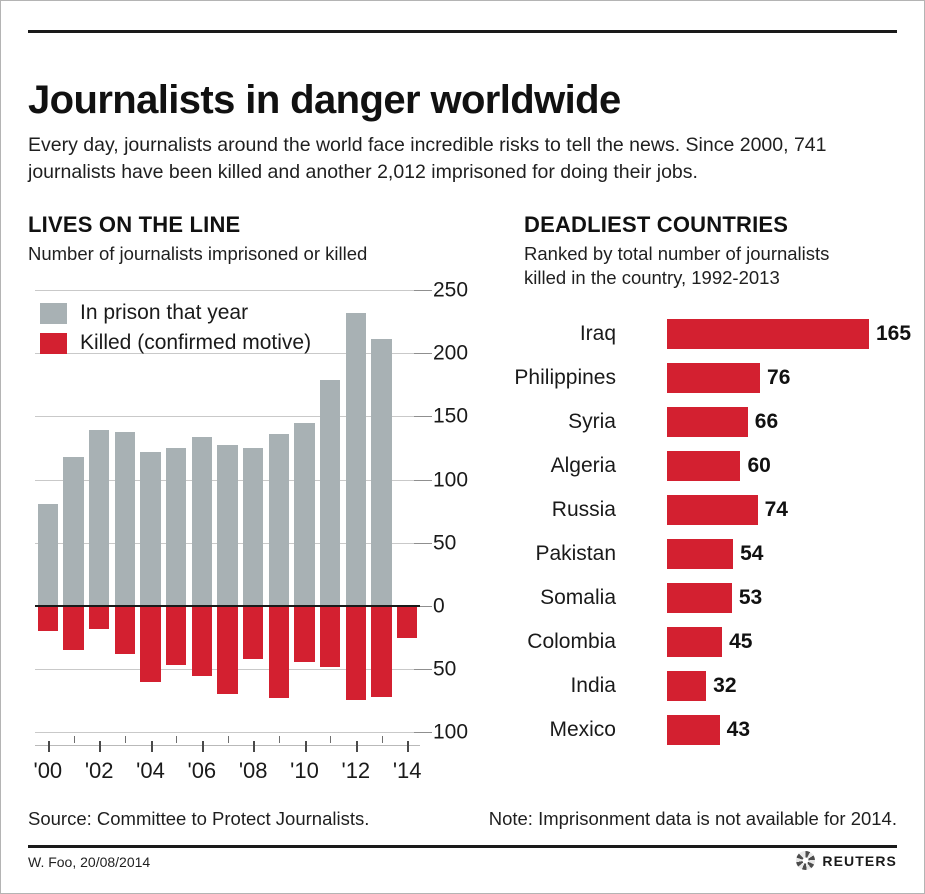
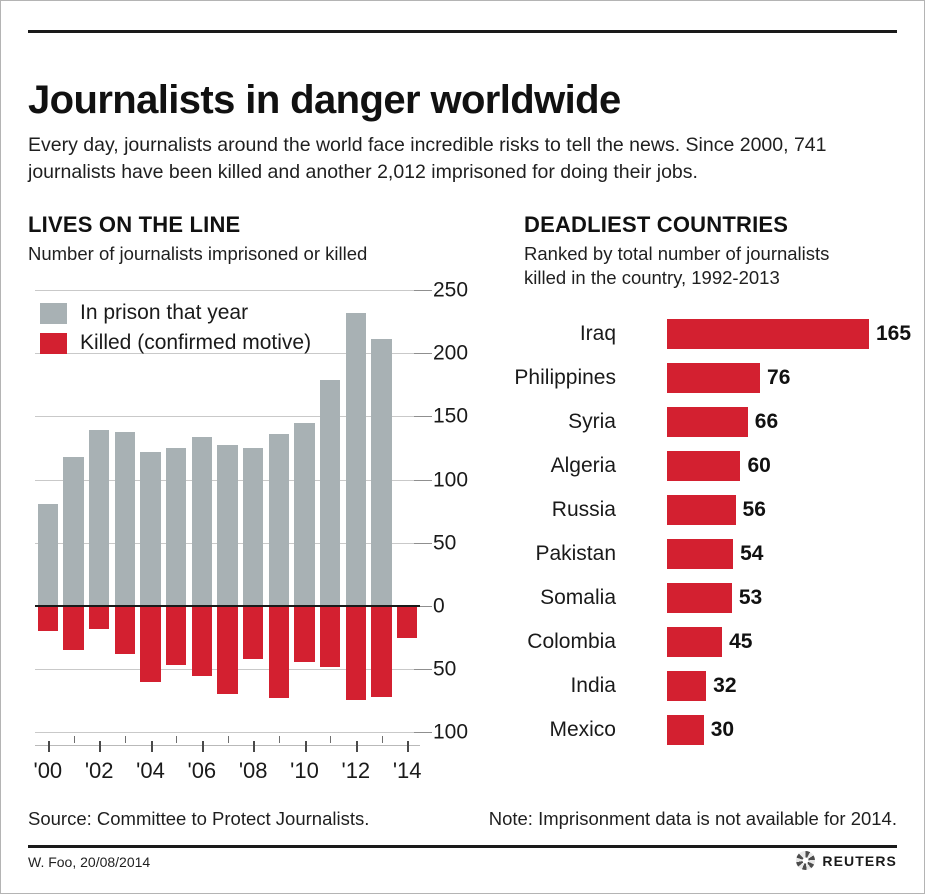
DEADLIEST COUNTRIES/Russia: 74 -> 56
DEADLIEST COUNTRIES/Mexico: 43 -> 30
